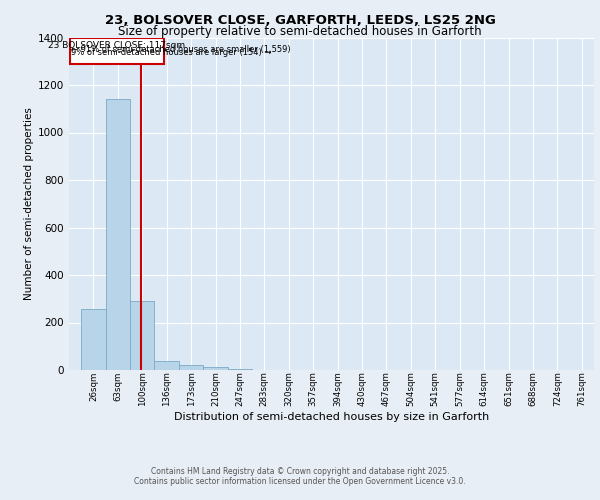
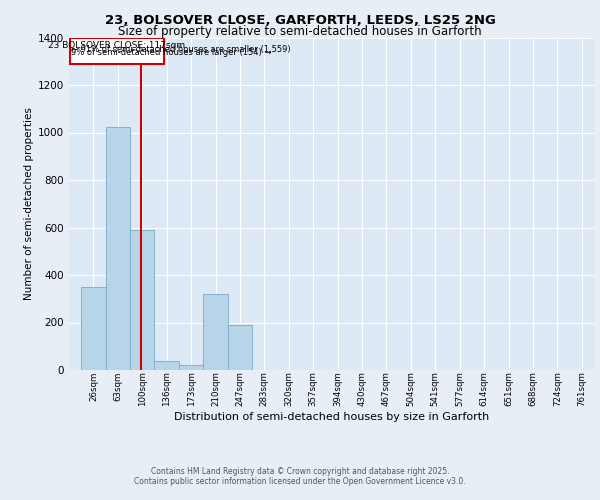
26sqm: 255 -> 350
63sqm: 1140 -> 1025
100sqm: 290 -> 590
210sqm: 12 -> 320
247sqm: 5 -> 190
